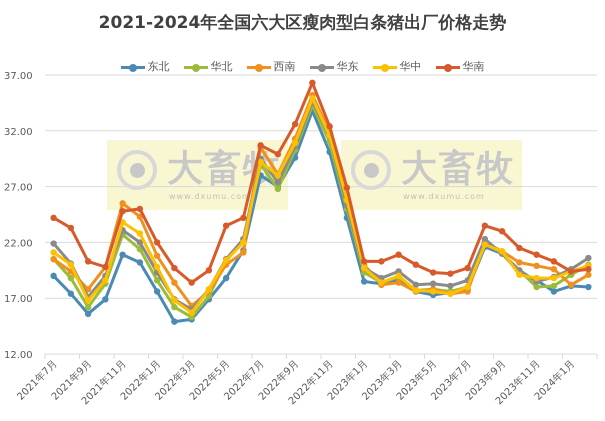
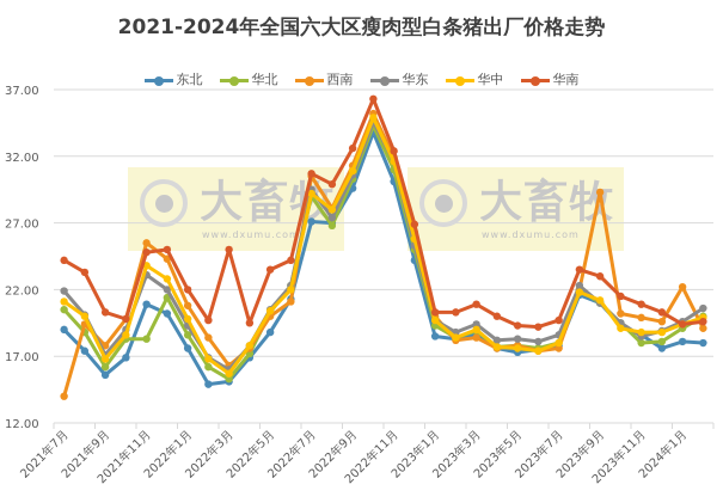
西南/2021年7月: 20.5 -> 14.0
华北/2021年11月: 22.7 -> 18.3
华南/2022年3月: 18.4 -> 25.0
东北/2022年7月: 28.0 -> 27.1
西南/2023年9月: 21.2 -> 29.3
西南/2024年1月: 18.2 -> 22.2
